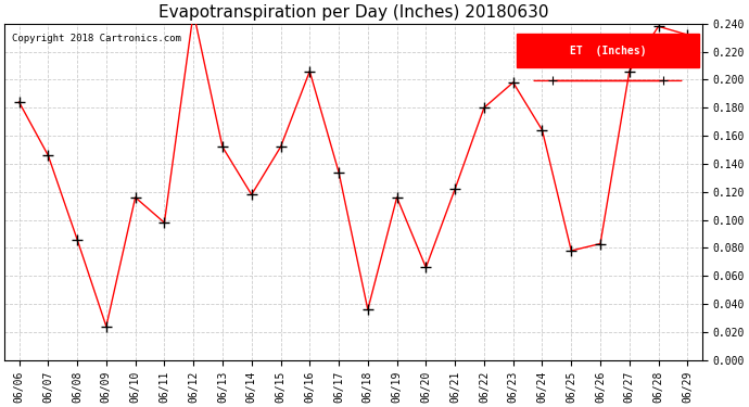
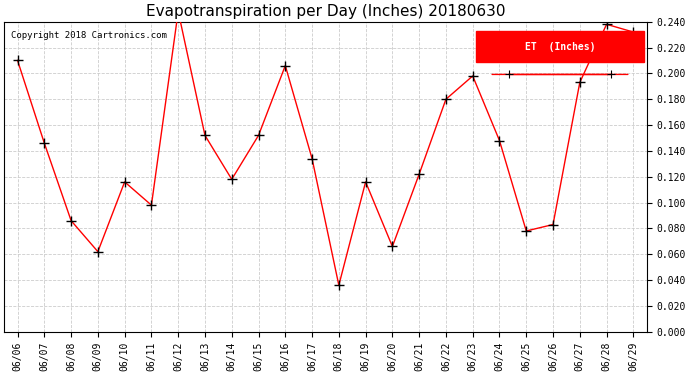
06/06: 0.184 -> 0.210
06/09: 0.024 -> 0.062
06/24: 0.164 -> 0.148
06/27: 0.206 -> 0.193
